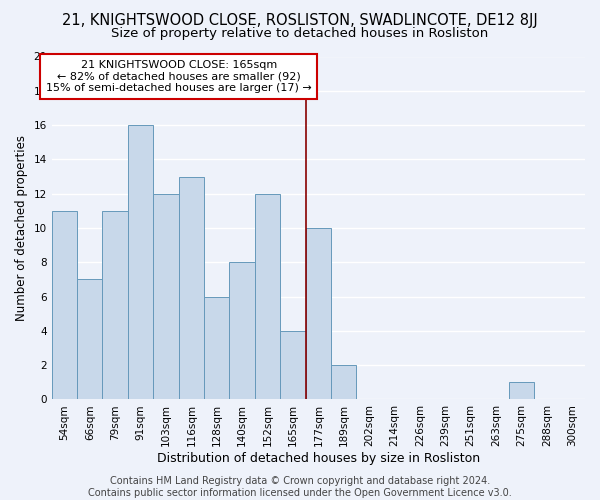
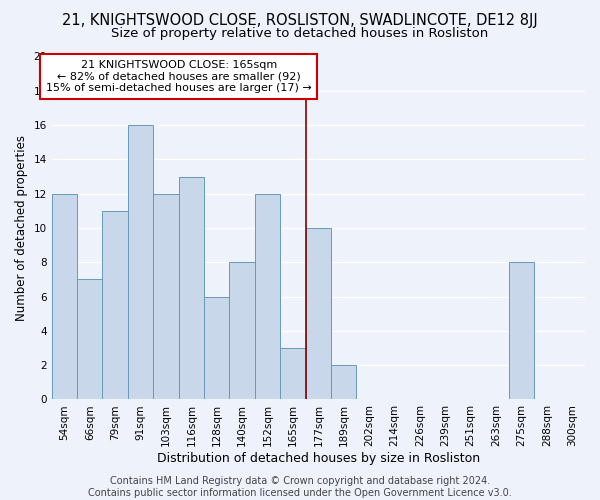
54sqm: 11 -> 12
165sqm: 4 -> 3
275sqm: 1 -> 8
